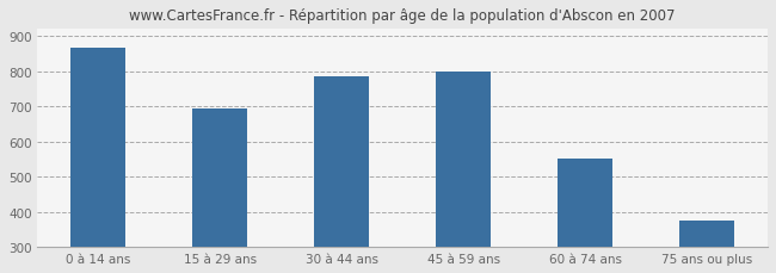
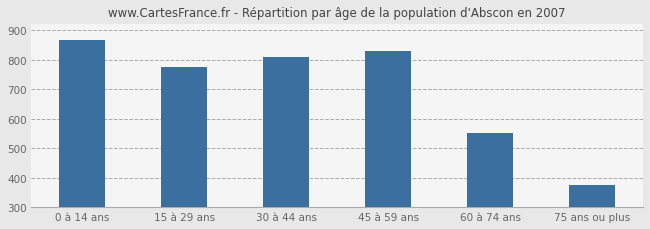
15 à 29 ans: 695 -> 775
30 à 44 ans: 785 -> 808
45 à 59 ans: 800 -> 830
